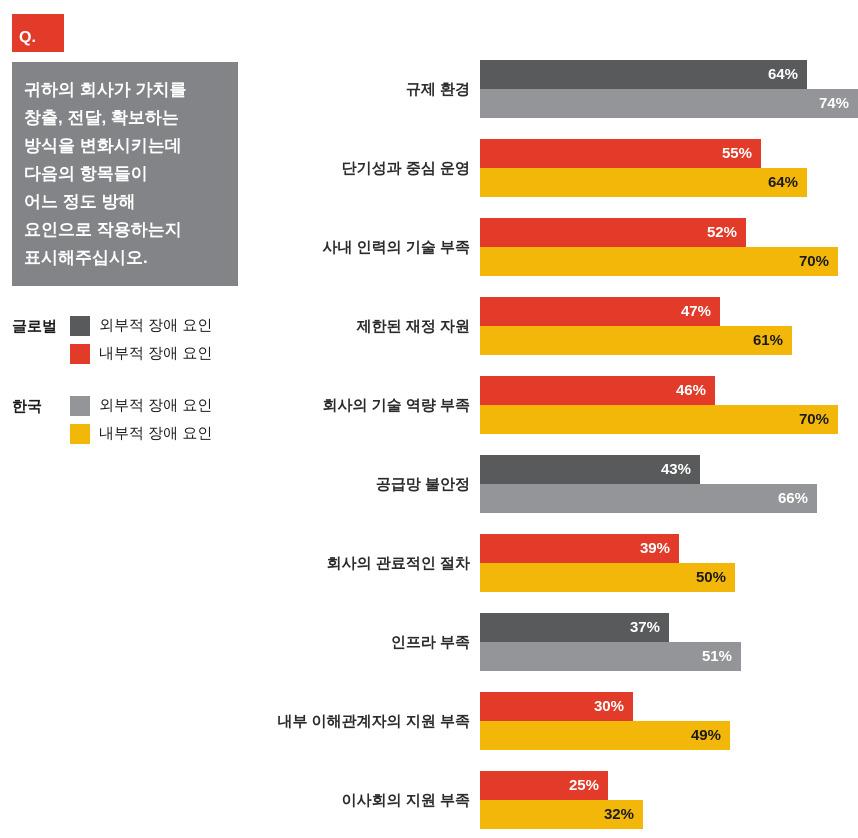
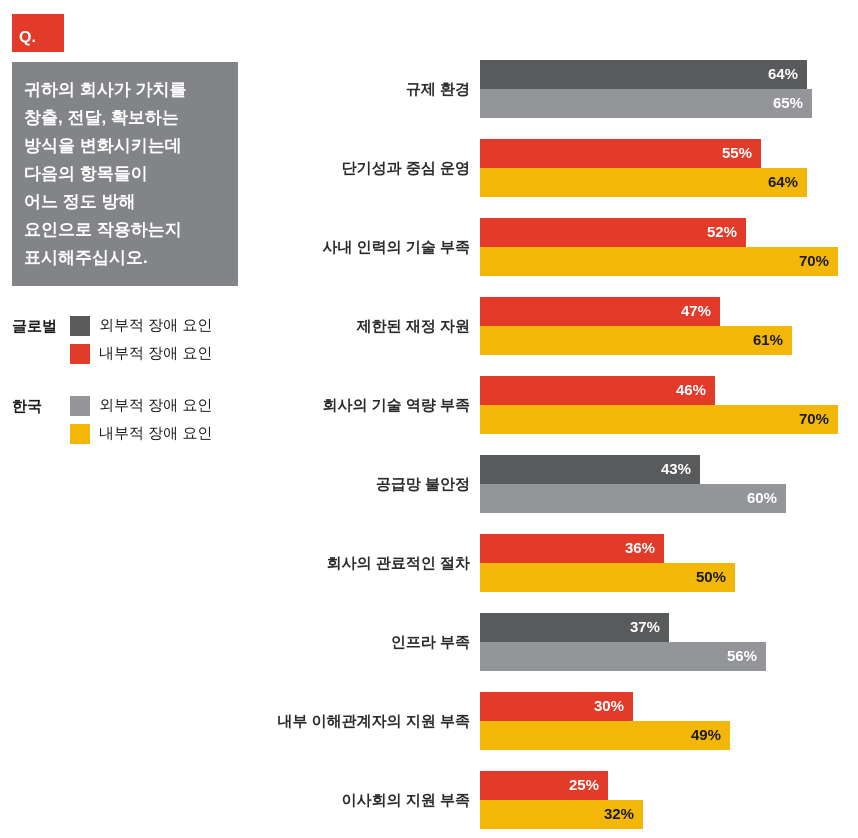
한국/규제 환경: 74% -> 65%
한국/공급망 불안정: 66% -> 60%
글로벌/회사의 관료적인 절차: 39% -> 36%
한국/인프라 부족: 51% -> 56%
